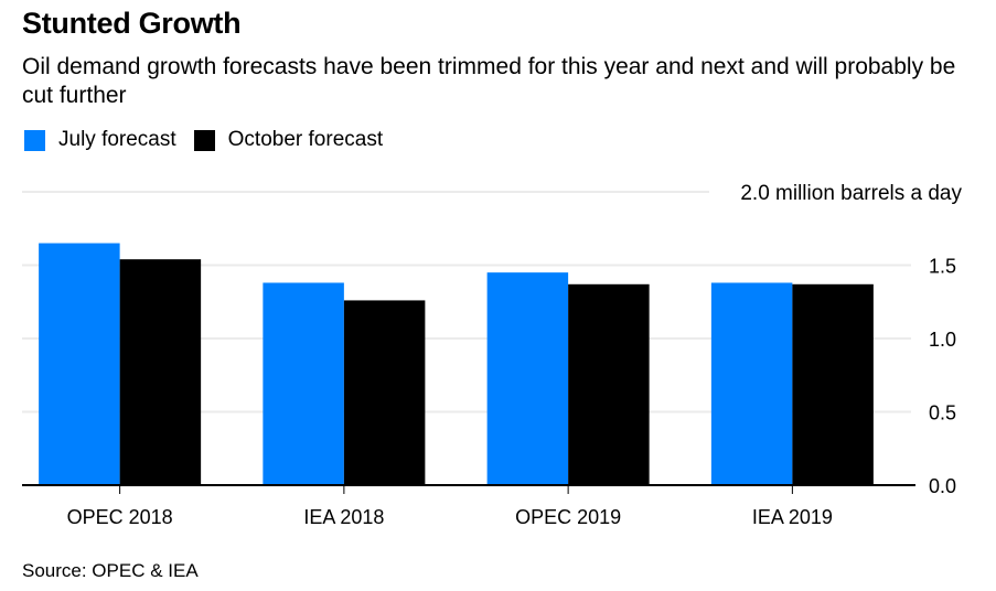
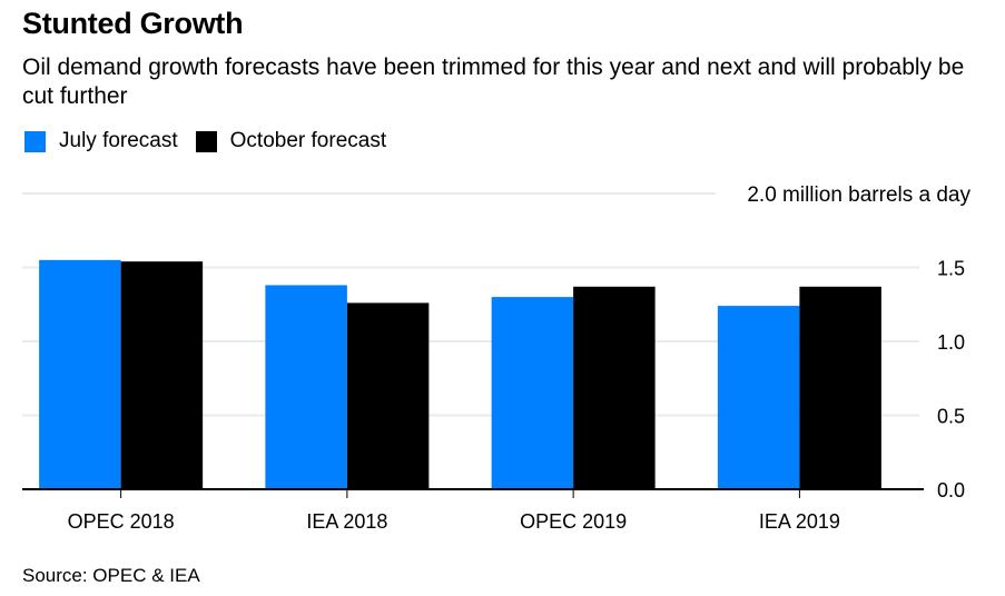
July forecast/OPEC 2018: 1.65 -> 1.55
July forecast/OPEC 2019: 1.45 -> 1.30
July forecast/IEA 2019: 1.38 -> 1.24
